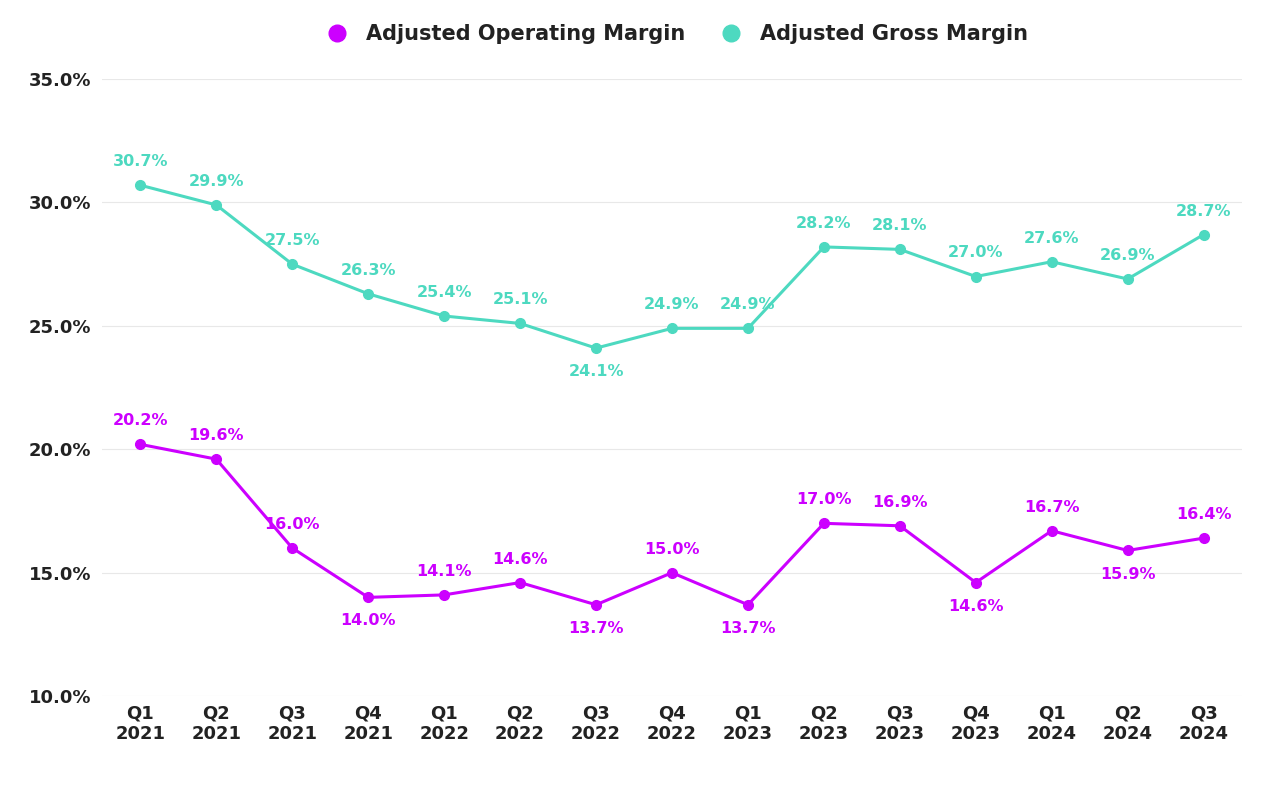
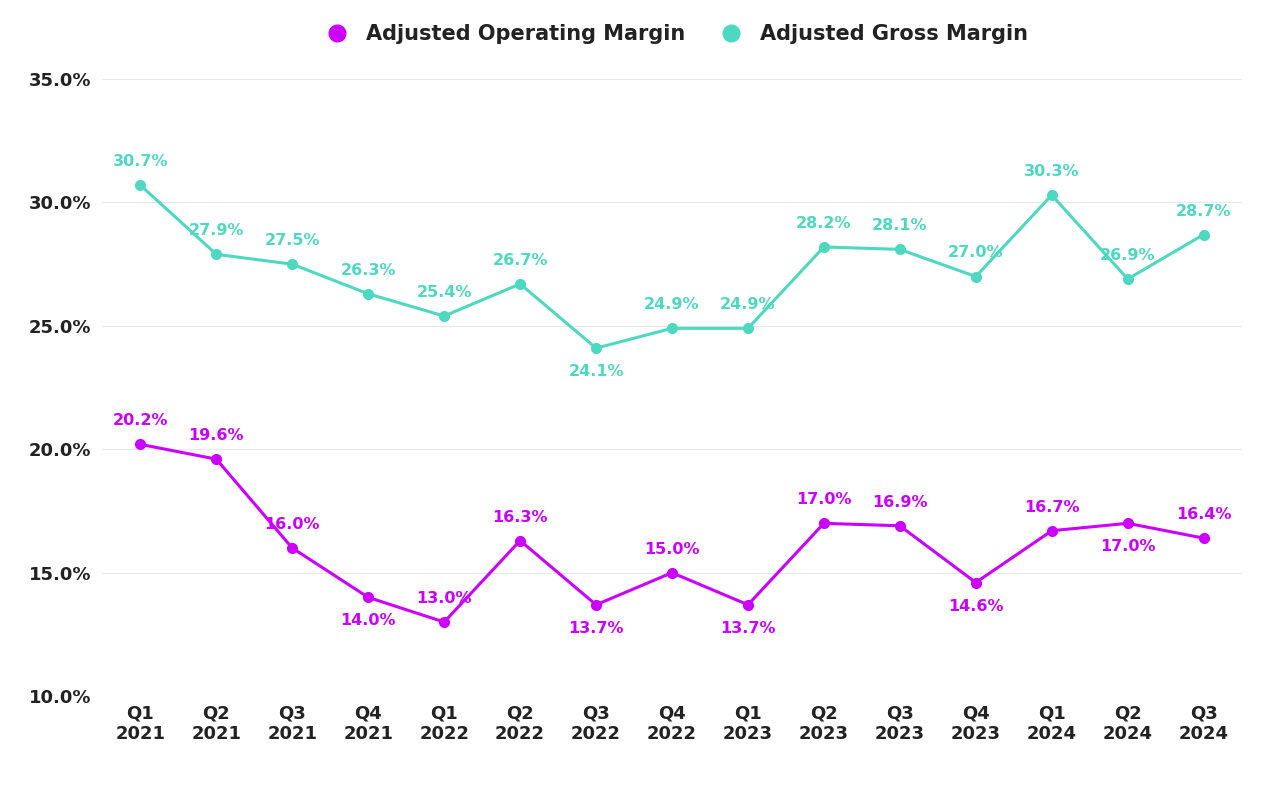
Adjusted Gross Margin/Q2 2021: 29.9% -> 27.9%
Adjusted Operating Margin/Q1 2022: 14.1% -> 13.0%
Adjusted Gross Margin/Q2 2022: 25.1% -> 26.7%
Adjusted Operating Margin/Q2 2022: 14.6% -> 16.3%
Adjusted Gross Margin/Q1 2024: 27.6% -> 30.3%
Adjusted Operating Margin/Q2 2024: 15.9% -> 17.0%
